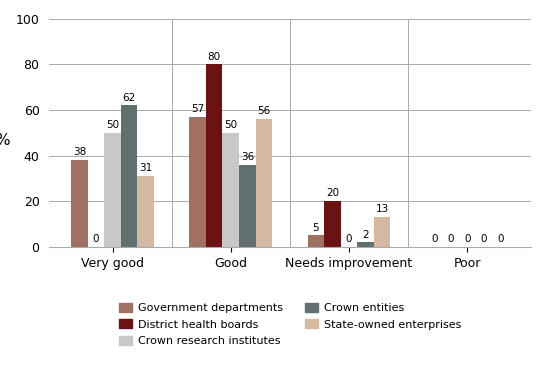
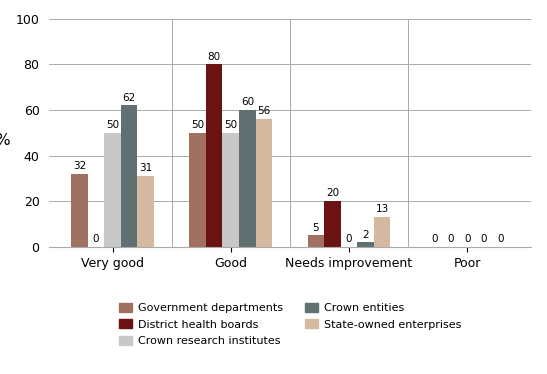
Government departments/Very good: 38 -> 32
Government departments/Good: 57 -> 50
Crown entities/Good: 36 -> 60
